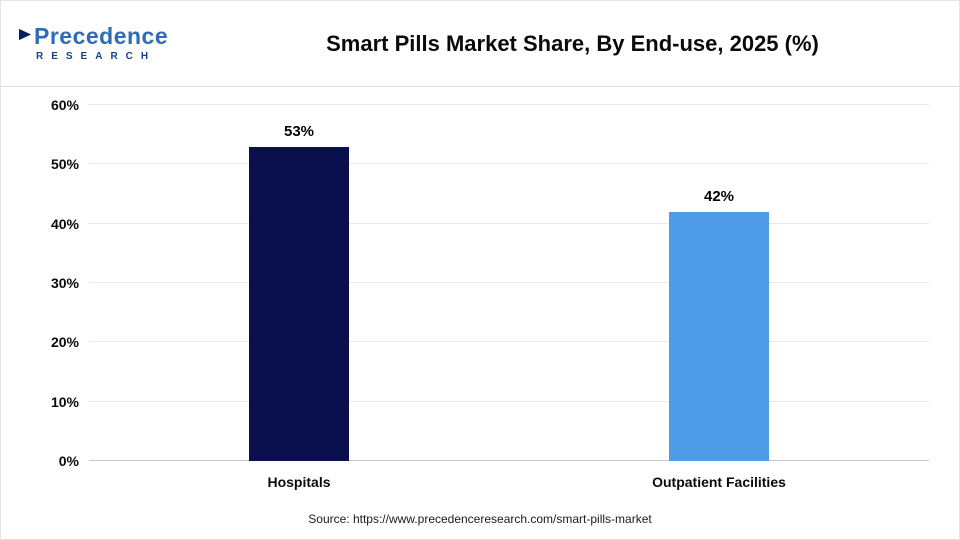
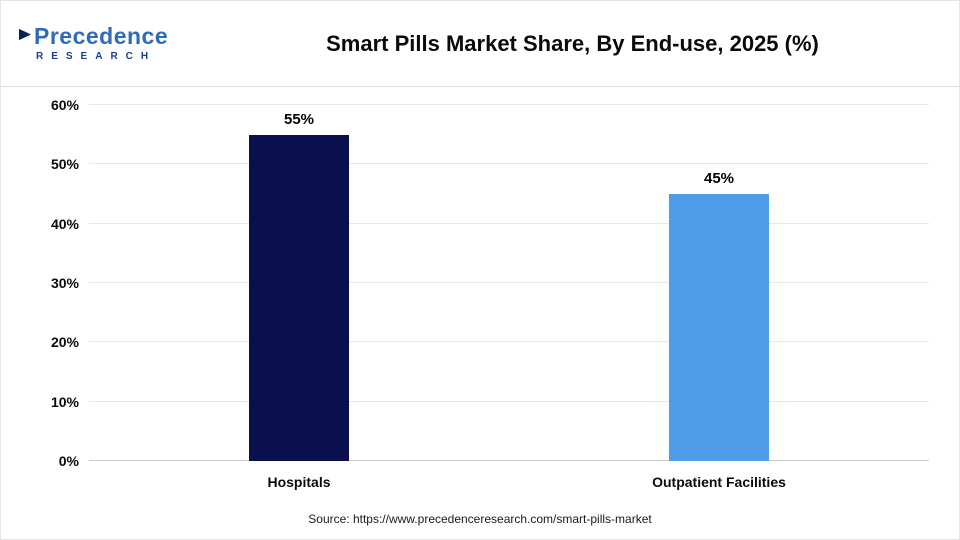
Hospitals: 53% -> 55%
Outpatient Facilities: 42% -> 45%
